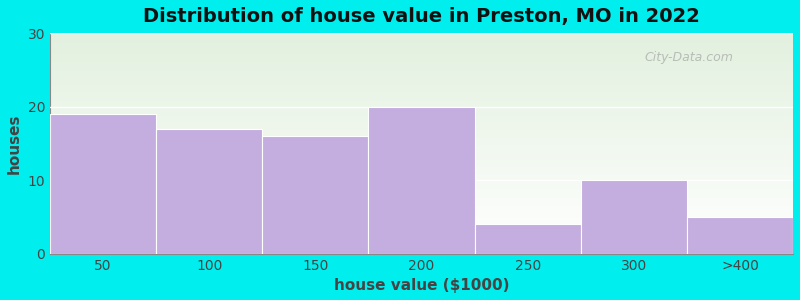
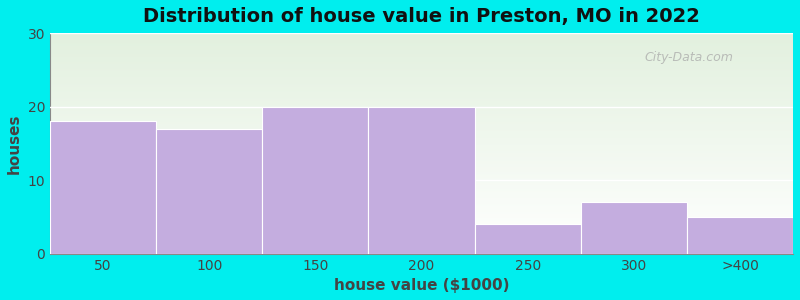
50: 19 -> 18
150: 16 -> 20
300: 10 -> 7
